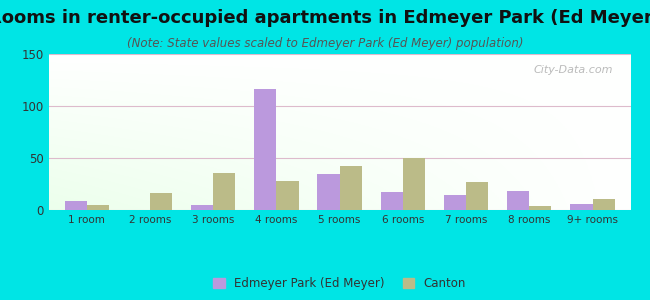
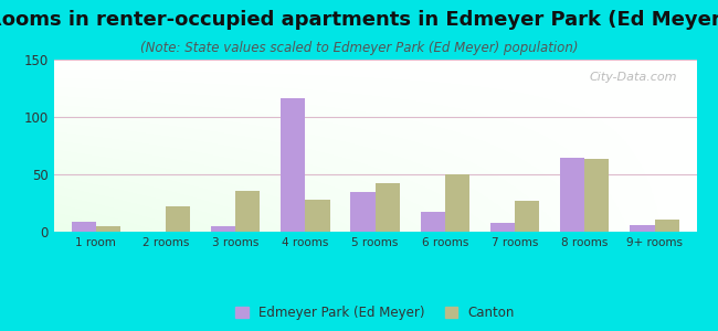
Canton/2 rooms: 16 -> 22
Edmeyer Park (Ed Meyer)/7 rooms: 14 -> 8
Edmeyer Park (Ed Meyer)/8 rooms: 18 -> 64
Canton/8 rooms: 4 -> 63
